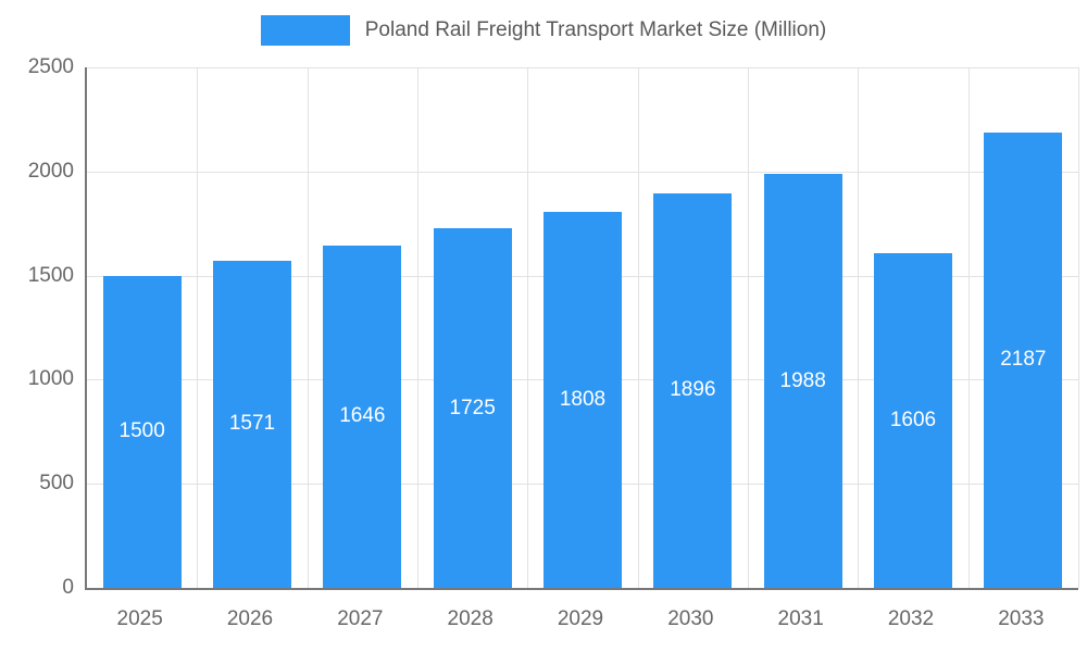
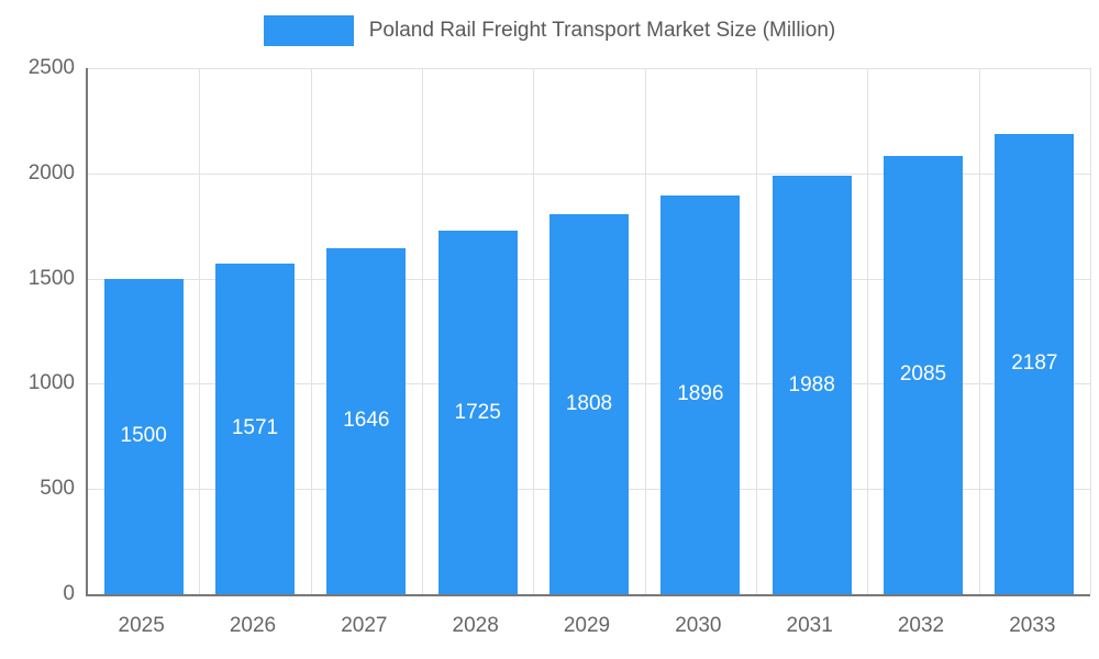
2032: 1606 -> 2085
